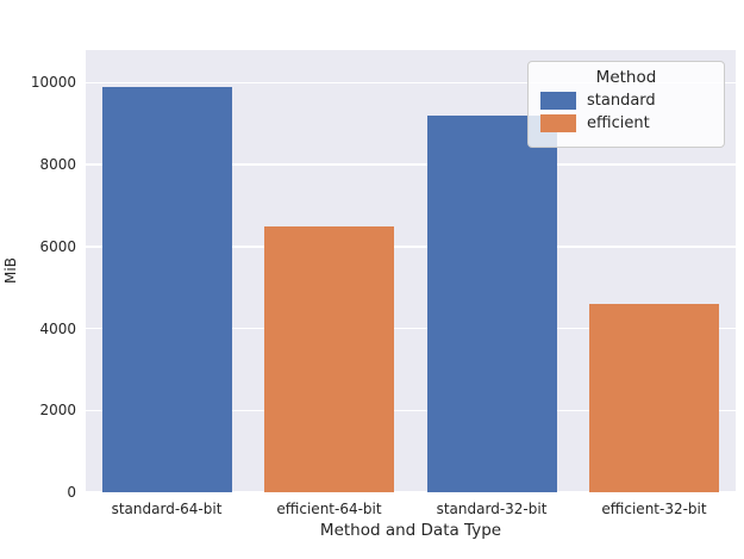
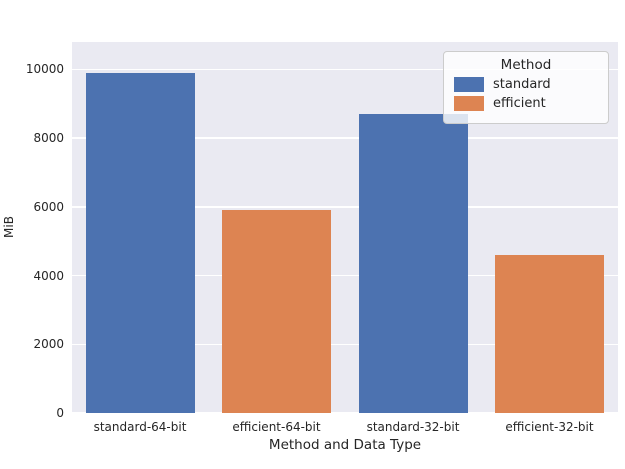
efficient-64-bit: 6500 -> 5900
standard-32-bit: 9200 -> 8700
